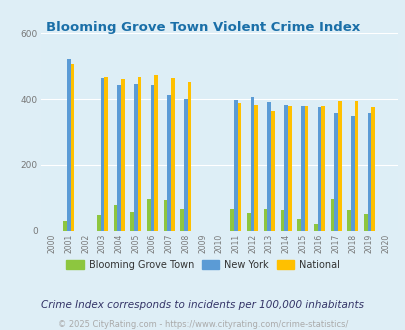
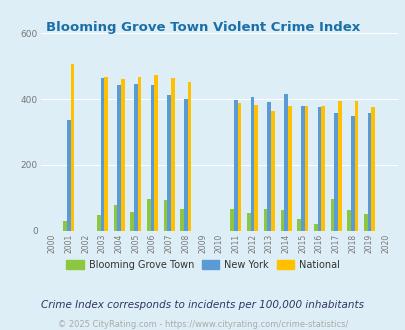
New York/2001: 520 -> 335
New York/2014: 382 -> 415
